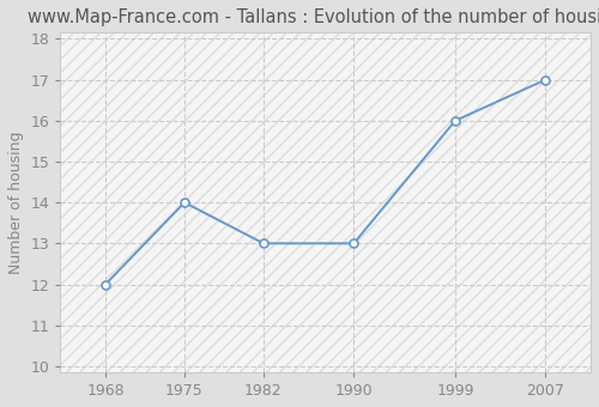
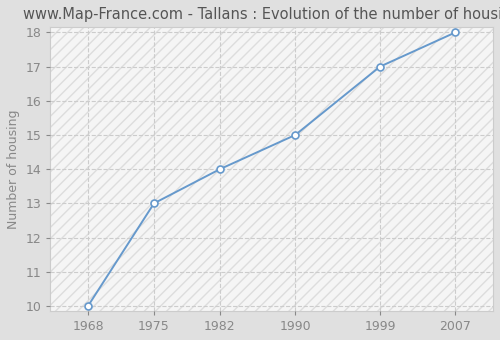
1968: 12 -> 10
1975: 14 -> 13
1982: 13 -> 14
1990: 13 -> 15
1999: 16 -> 17
2007: 17 -> 18
